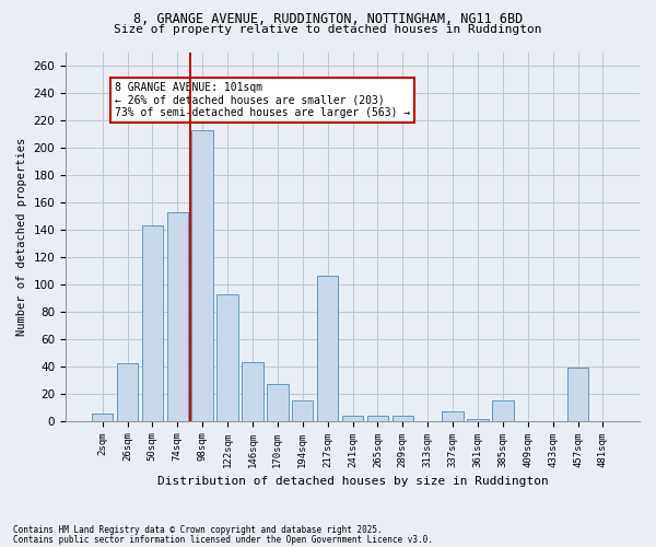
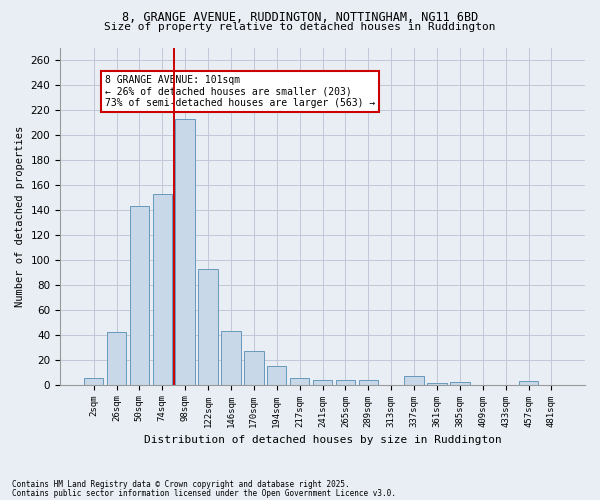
217sqm: 106 -> 5
385sqm: 15 -> 2
457sqm: 39 -> 3
